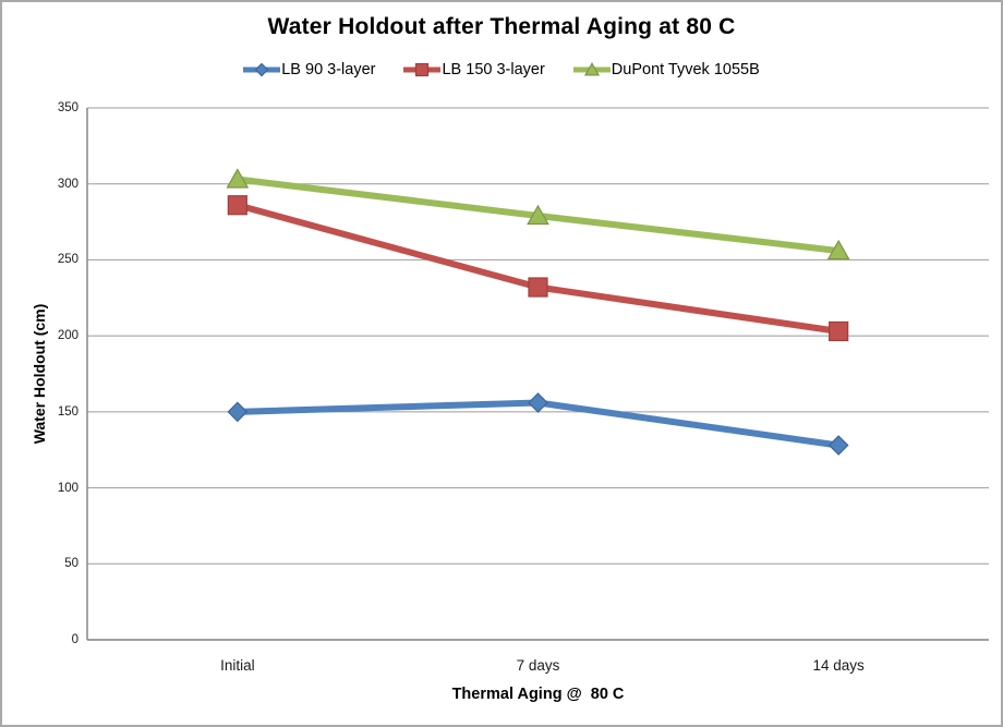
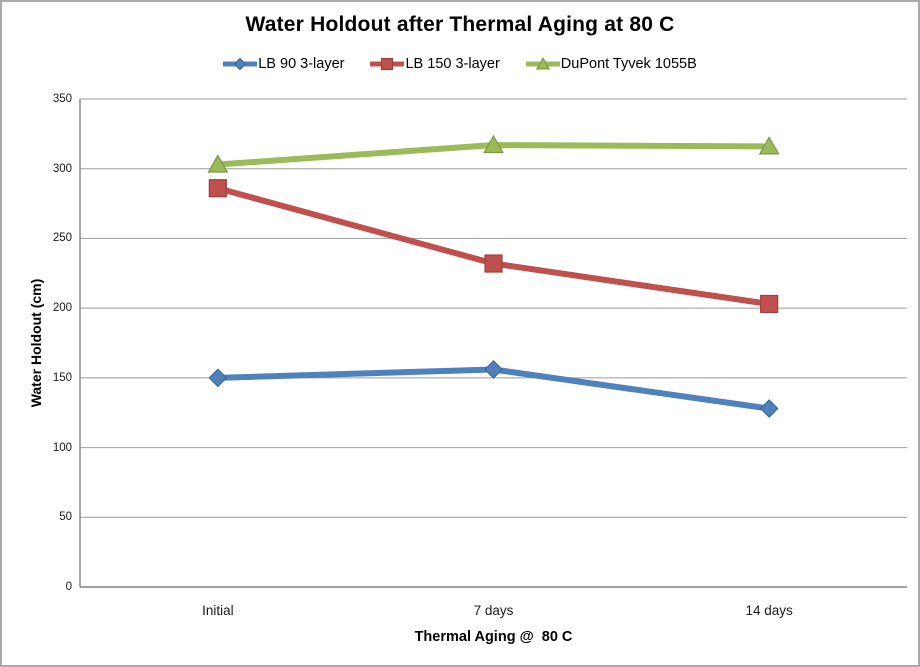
DuPont Tyvek 1055B/7 days: 279 -> 317
DuPont Tyvek 1055B/14 days: 256 -> 316
